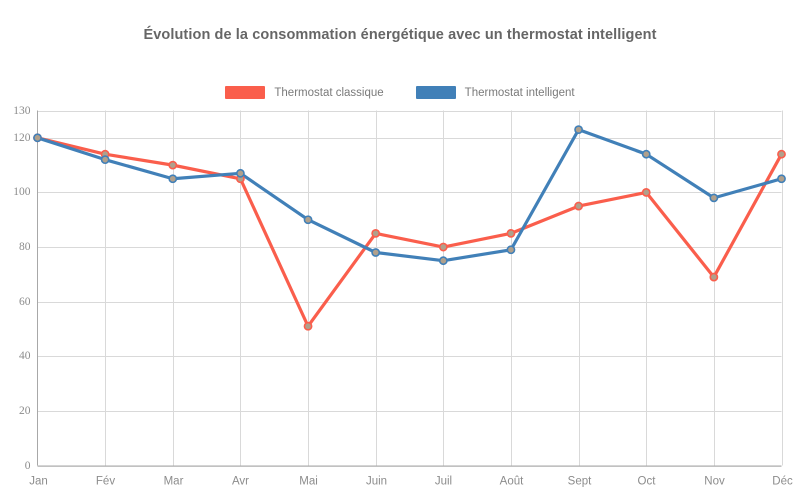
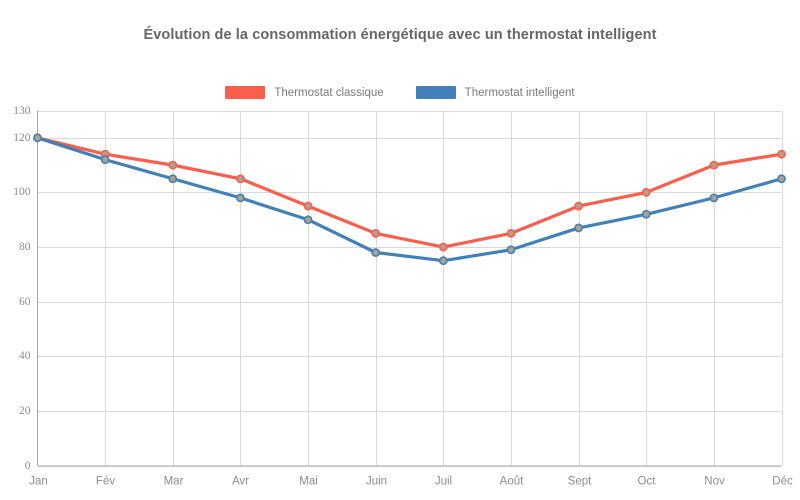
Thermostat intelligent/Avr: 107 -> 98
Thermostat classique/Mai: 51 -> 95
Thermostat intelligent/Sept: 123 -> 87
Thermostat intelligent/Oct: 114 -> 92
Thermostat classique/Nov: 69 -> 110
